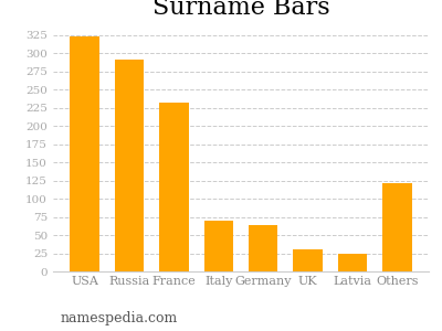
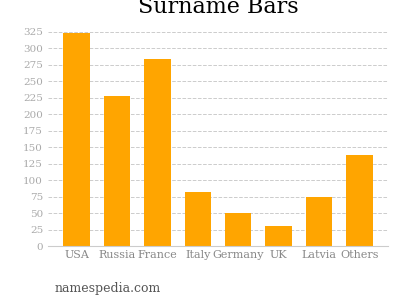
Russia: 291 -> 228
France: 233 -> 284
Italy: 70 -> 82
Germany: 63 -> 50
Latvia: 25 -> 74
Others: 122 -> 138
